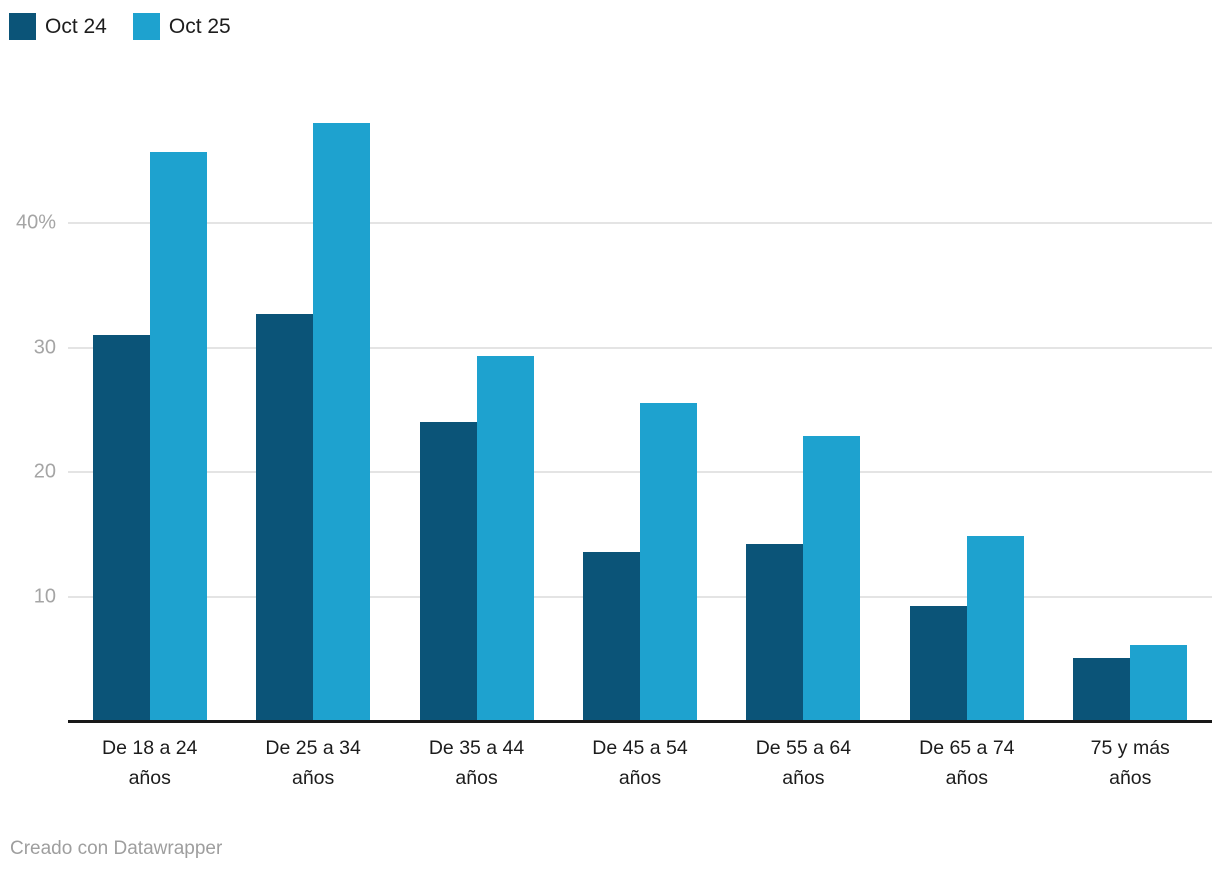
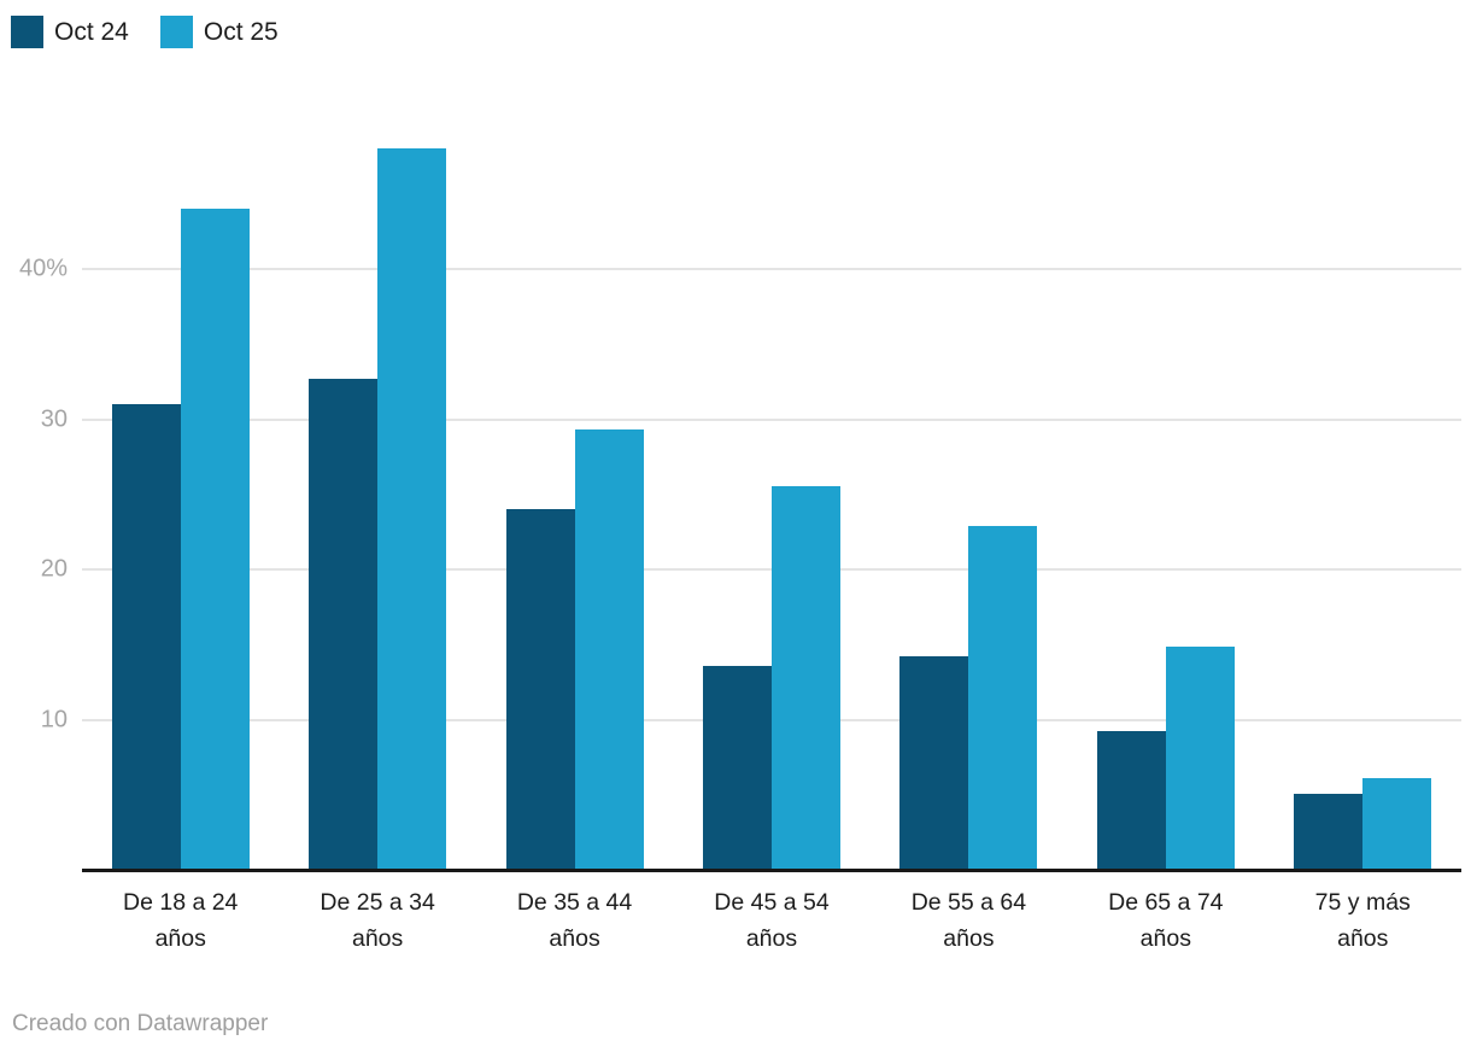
Oct 25/De 18 a 24 años: 45.7% -> 44.0%
